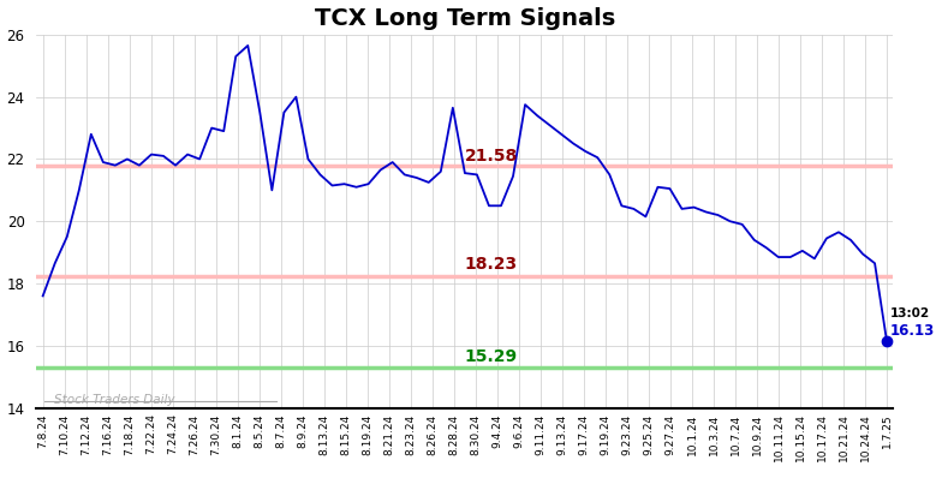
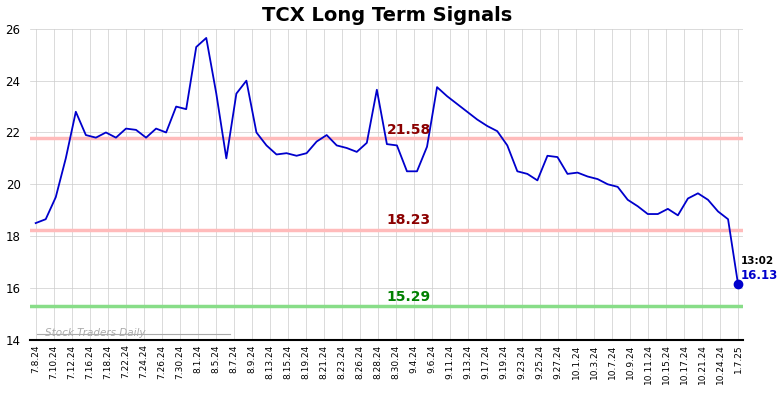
7.8.24: 17.60 -> 18.50
